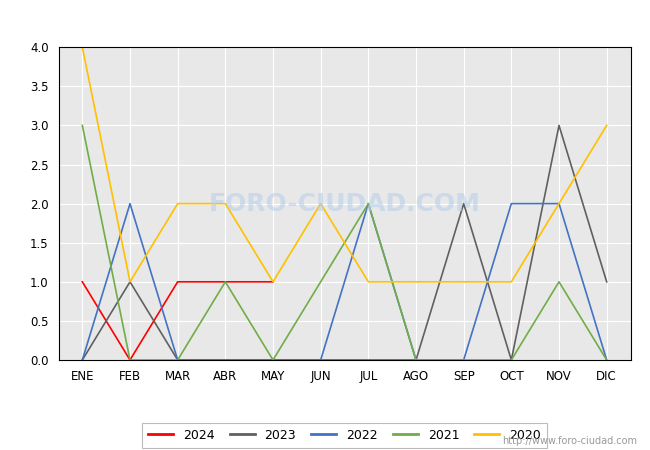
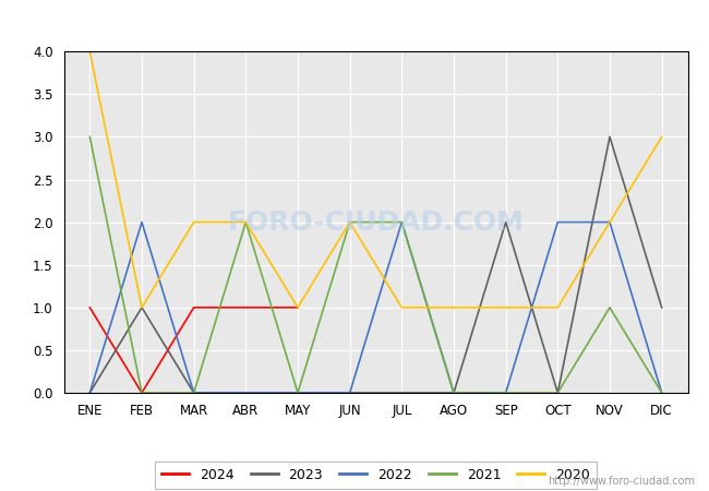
2021/ABR: 1 -> 2
2021/JUN: 1 -> 2
